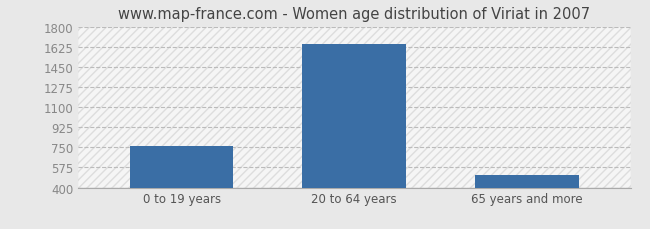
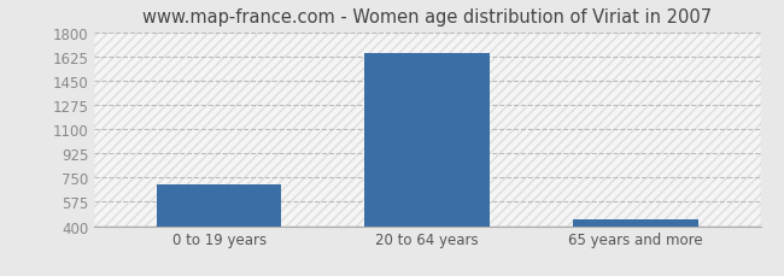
0 to 19 years: 760 -> 700
65 years and more: 510 -> 450
